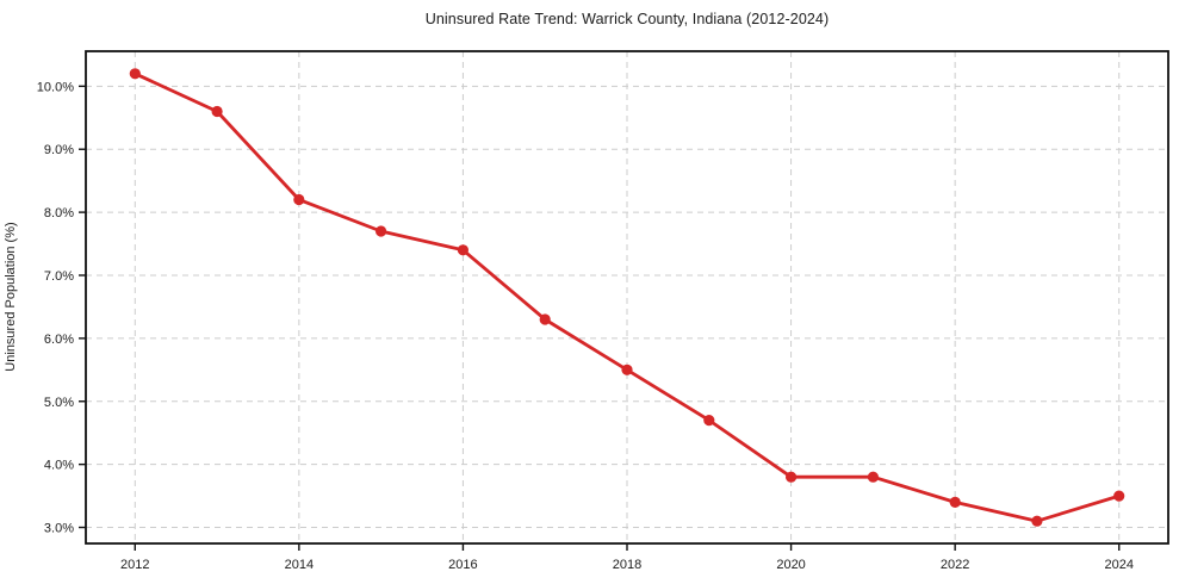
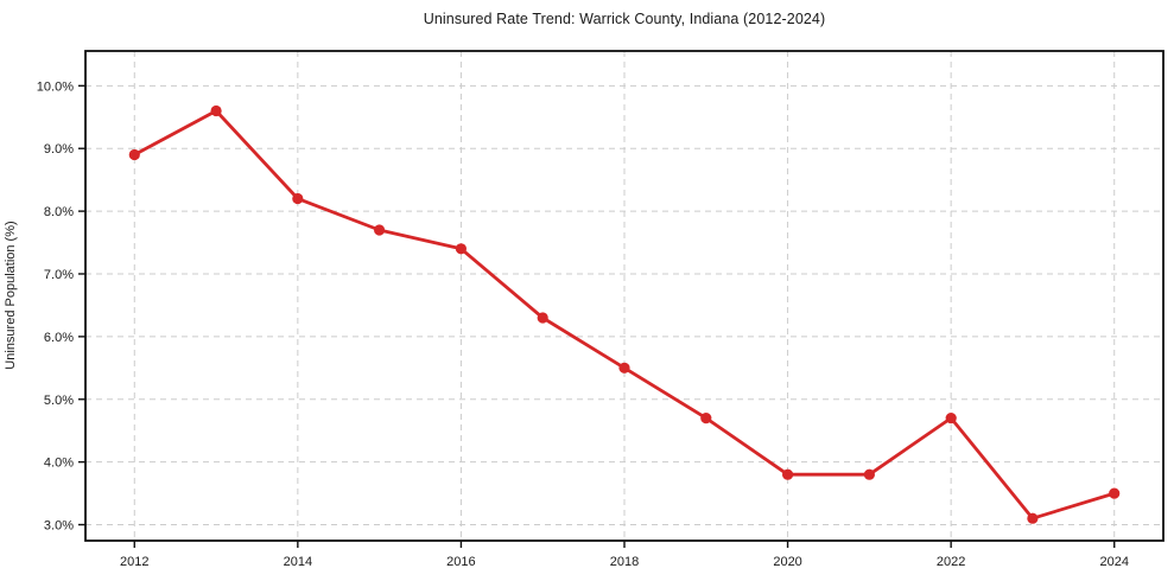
2012: 10.2% -> 8.9%
2022: 3.4% -> 4.7%
